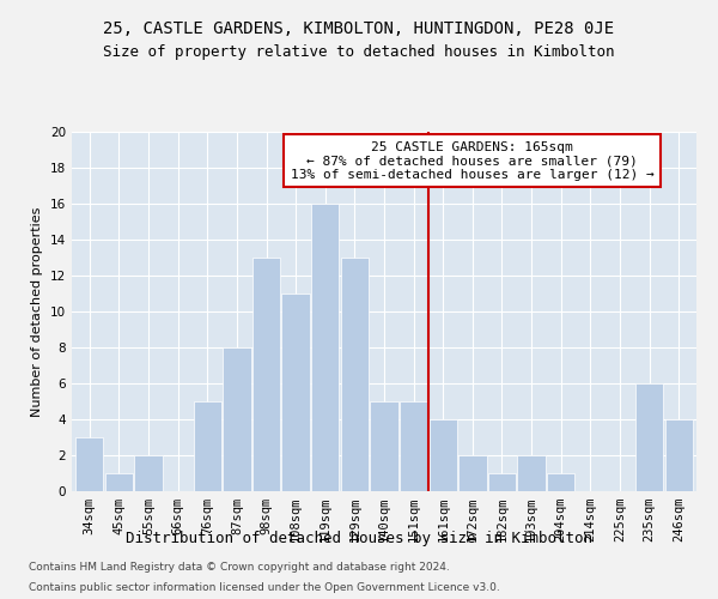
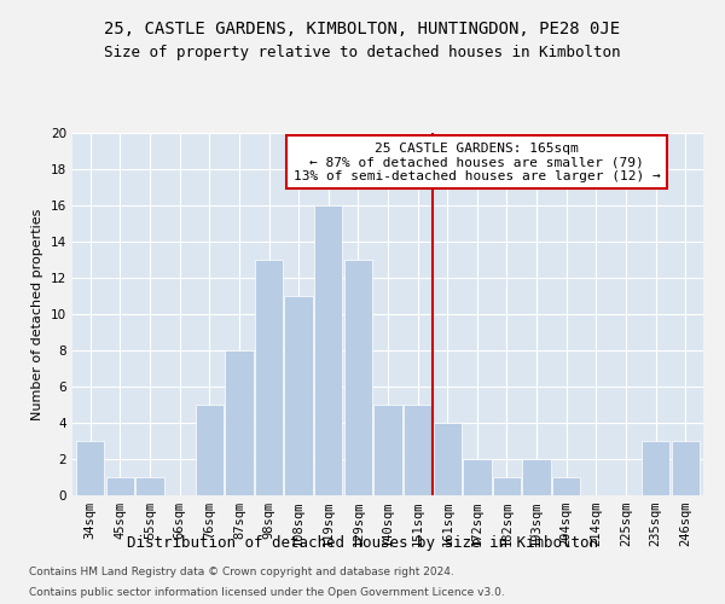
55sqm: 2 -> 1
235sqm: 6 -> 3
246sqm: 4 -> 3
